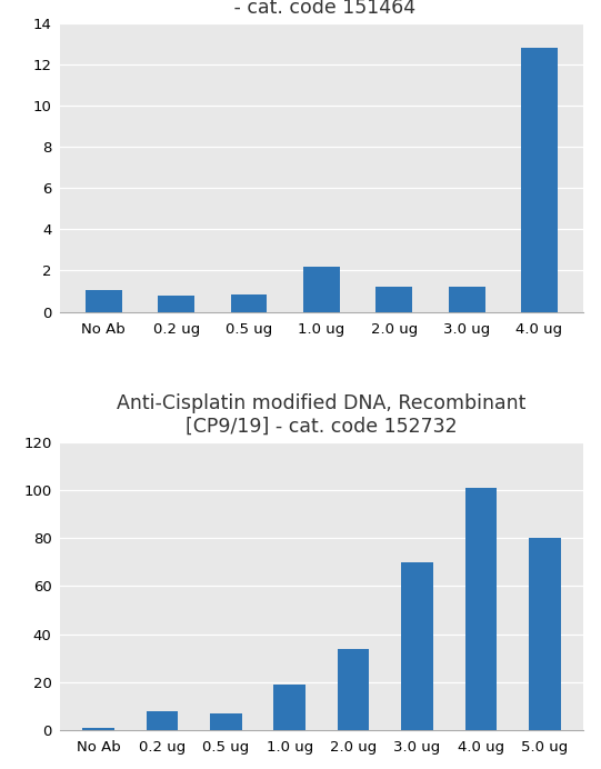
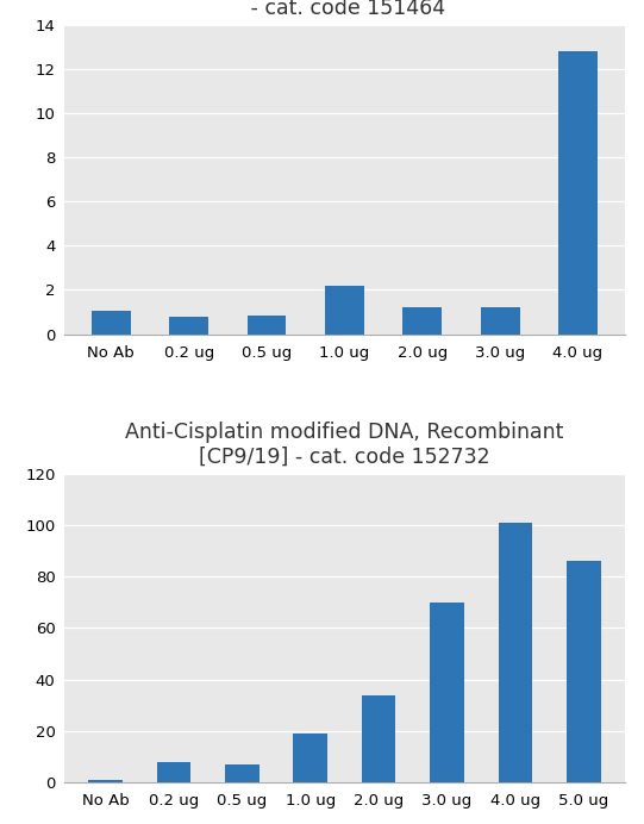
5.0 ug: 80 -> 86
